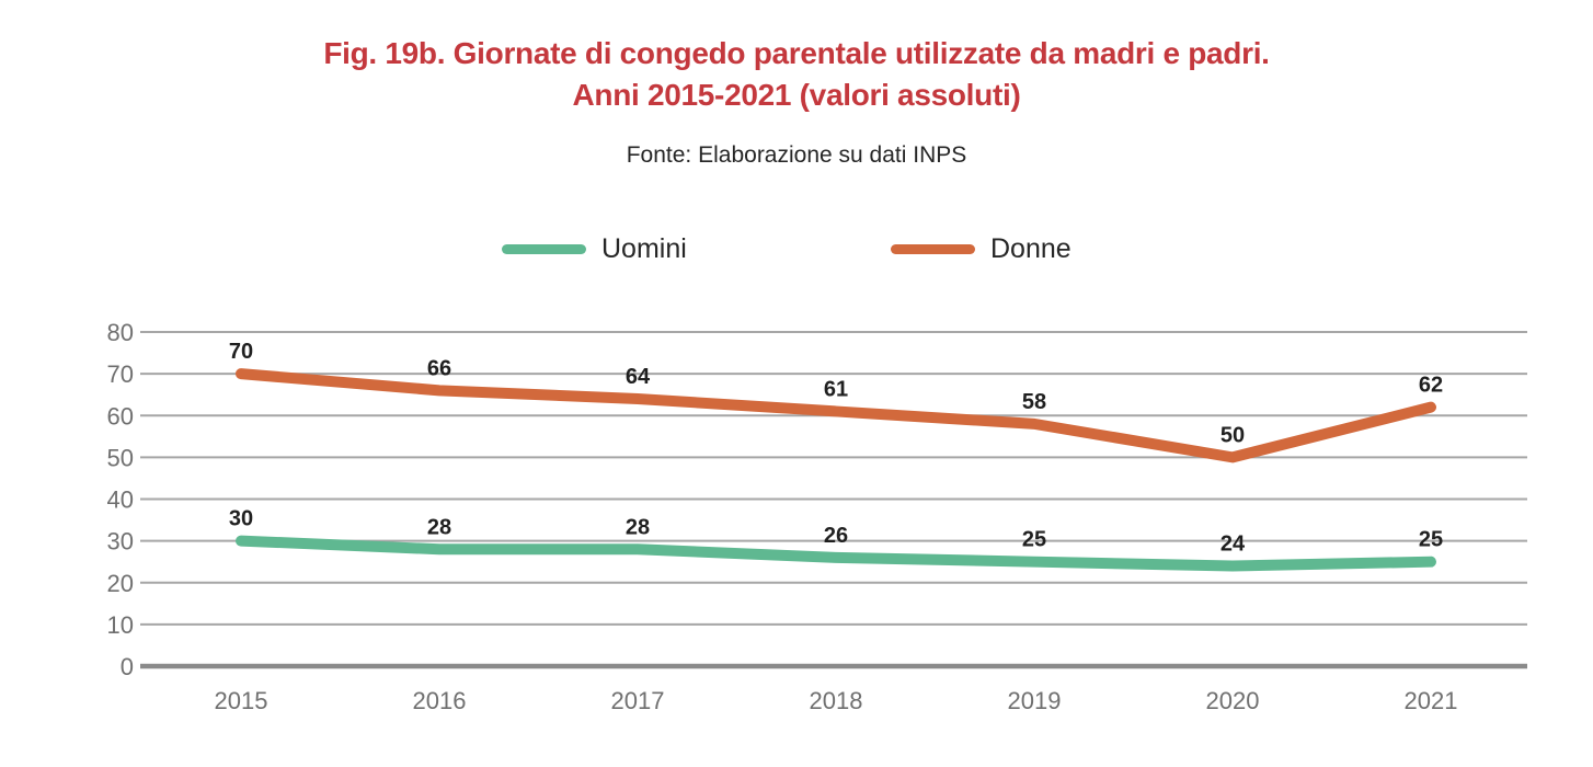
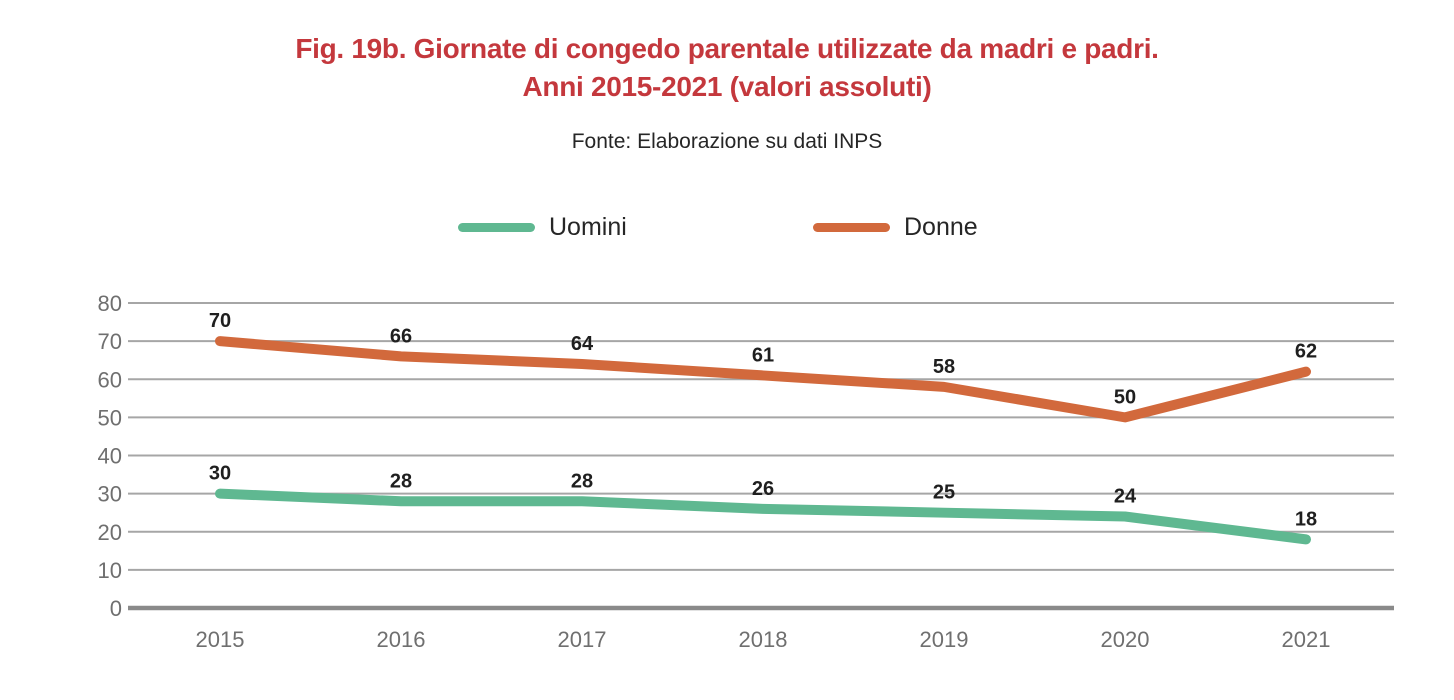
Uomini/2021: 25 -> 18
